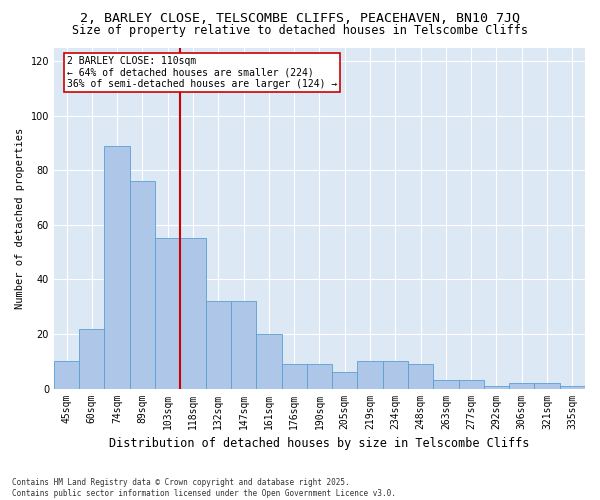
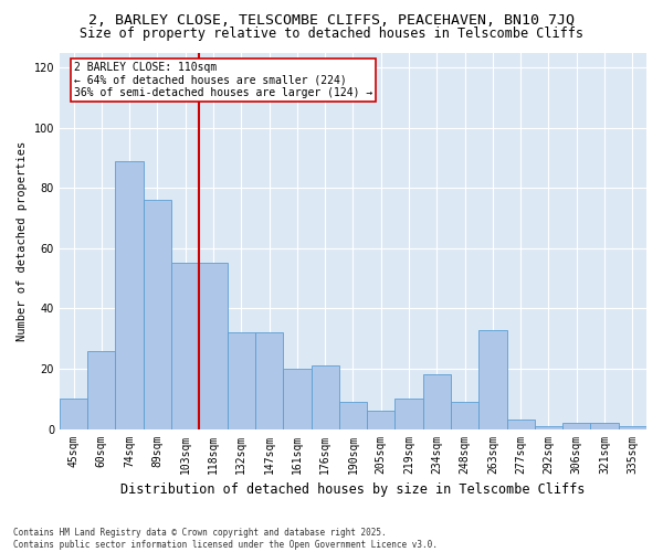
60sqm: 22 -> 26
176sqm: 9 -> 21
234sqm: 10 -> 18
263sqm: 3 -> 33
